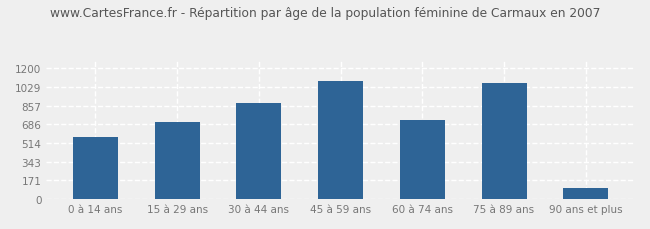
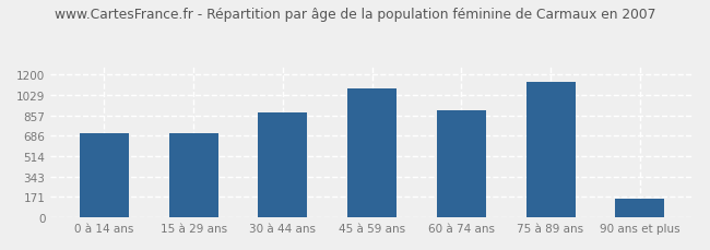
0 à 14 ans: 570 -> 710
60 à 74 ans: 720 -> 900
75 à 89 ans: 1060 -> 1140
90 ans et plus: 100 -> 160
